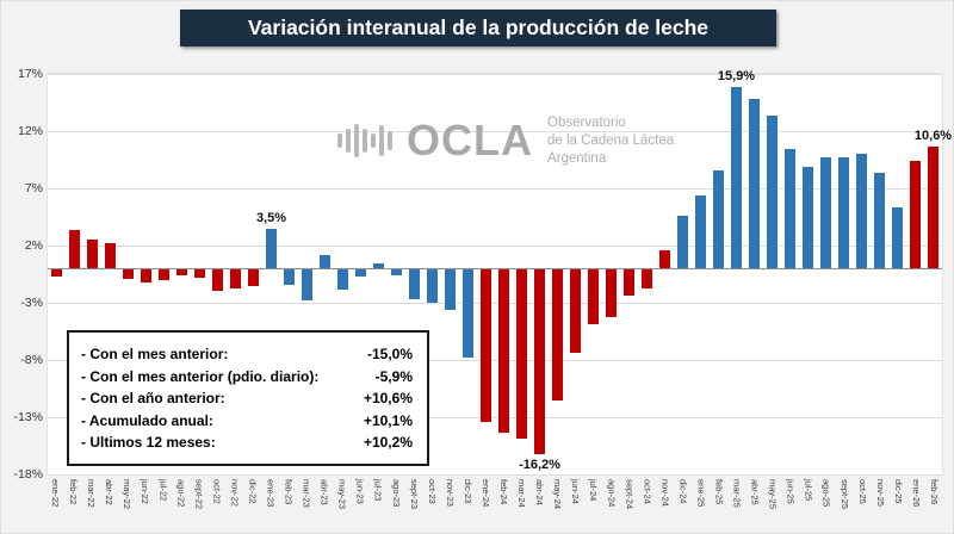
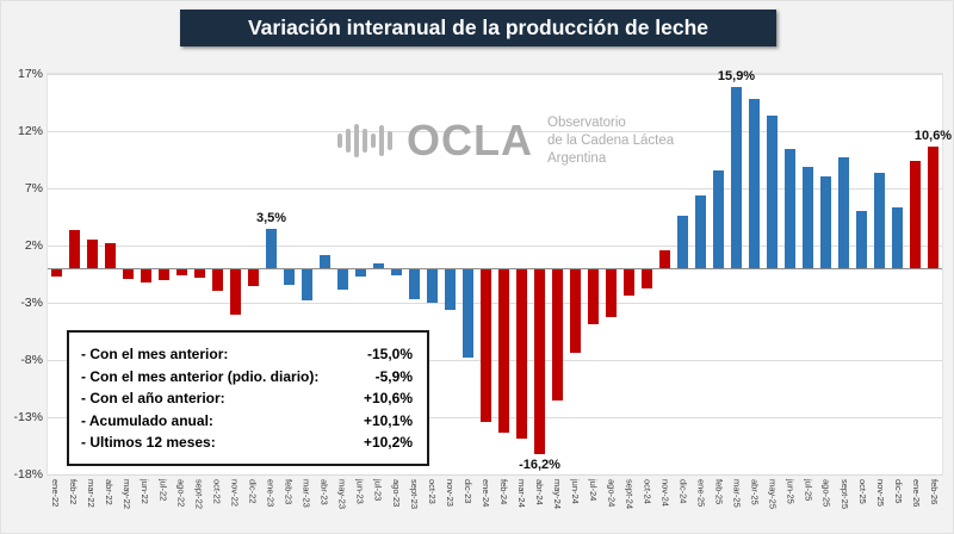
nov-22: -2% -> -4%
ago-25: 10% -> 8%
oct-25: 10% -> 5%
